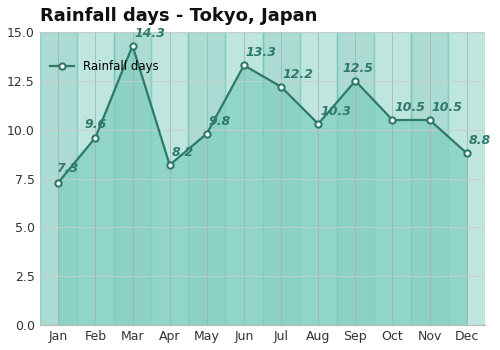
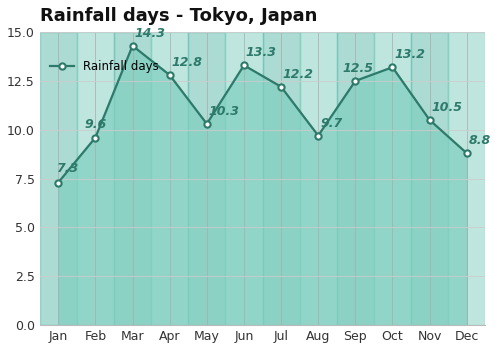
Apr: 8.2 -> 12.8
May: 9.8 -> 10.3
Aug: 10.3 -> 9.7
Oct: 10.5 -> 13.2
